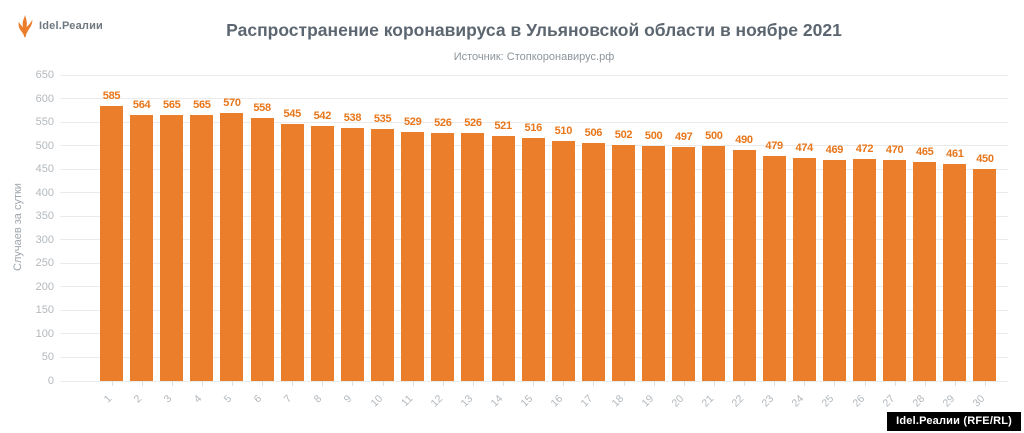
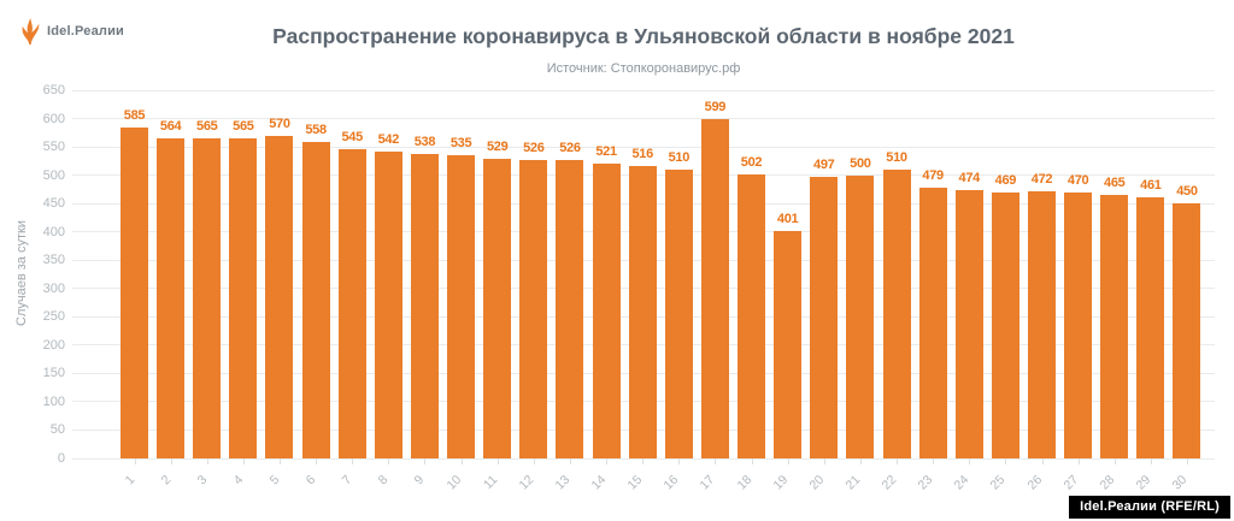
17: 506 -> 599
19: 500 -> 401
22: 490 -> 510
